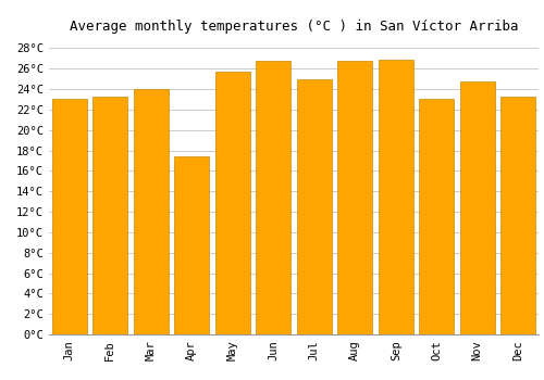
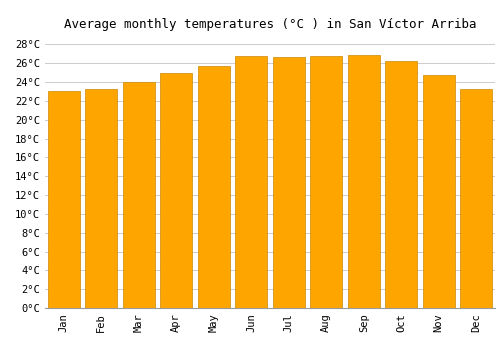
Apr: 17.4°C -> 25.0°C
Jul: 25.0°C -> 26.7°C
Oct: 23.0°C -> 26.2°C
